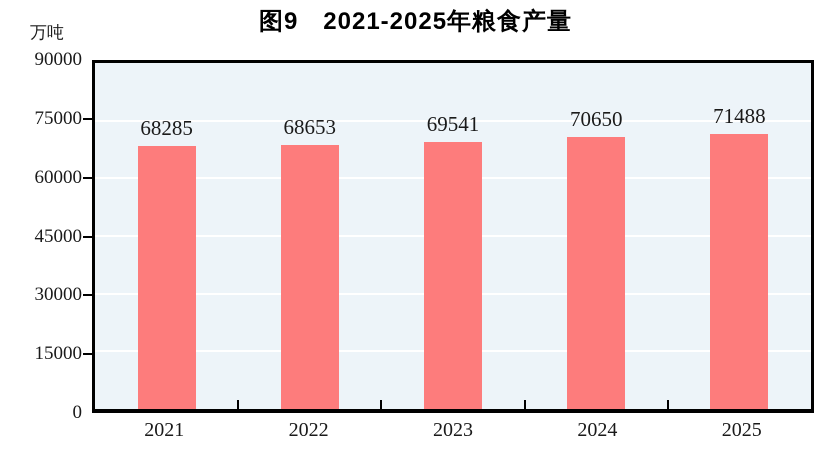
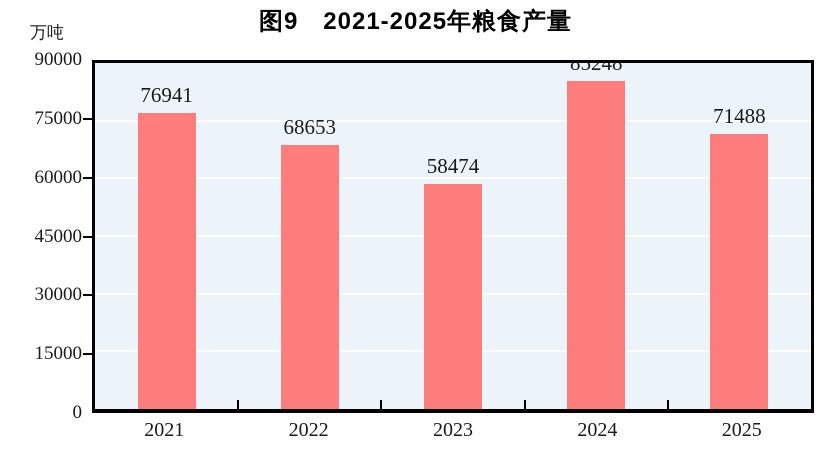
2021: 68285 -> 76941
2023: 69541 -> 58474
2024: 70650 -> 85248
